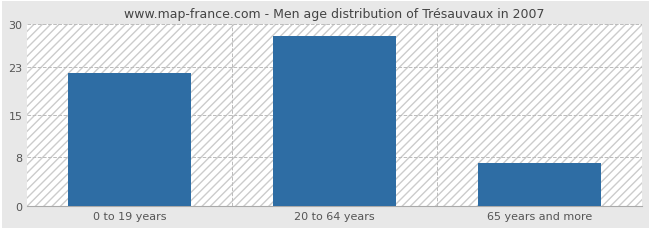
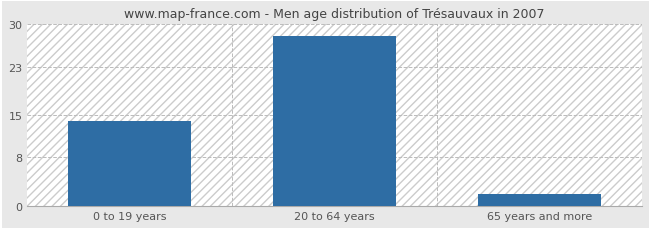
0 to 19 years: 22 -> 14
65 years and more: 7 -> 2
